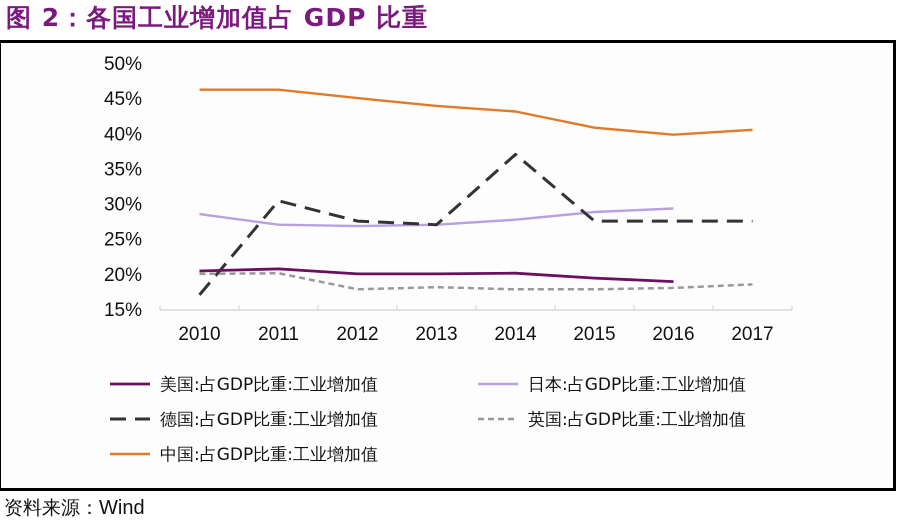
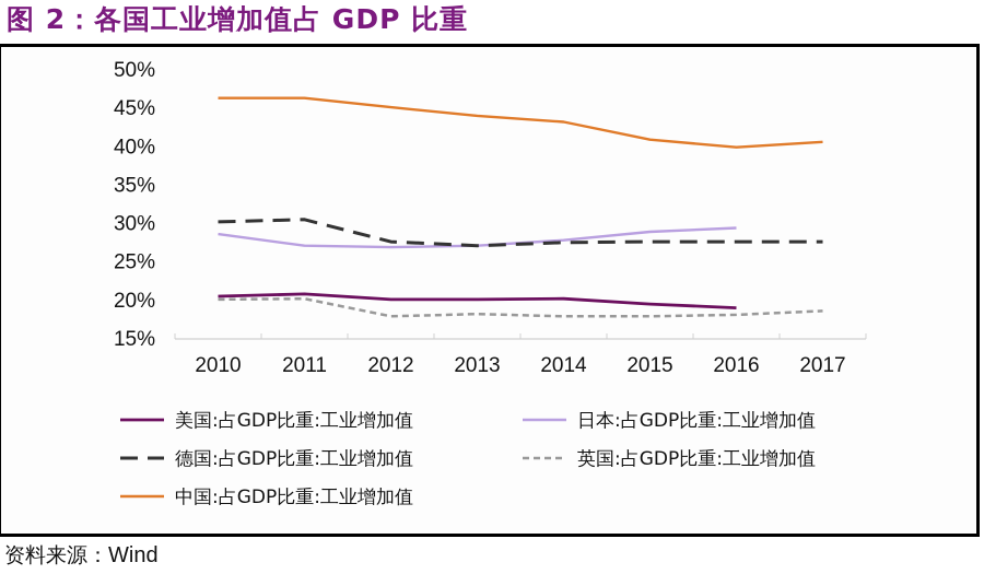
德国:占GDP比重:工业增加值/2010: 17% -> 30%
德国:占GDP比重:工业增加值/2014: 37% -> 27%
